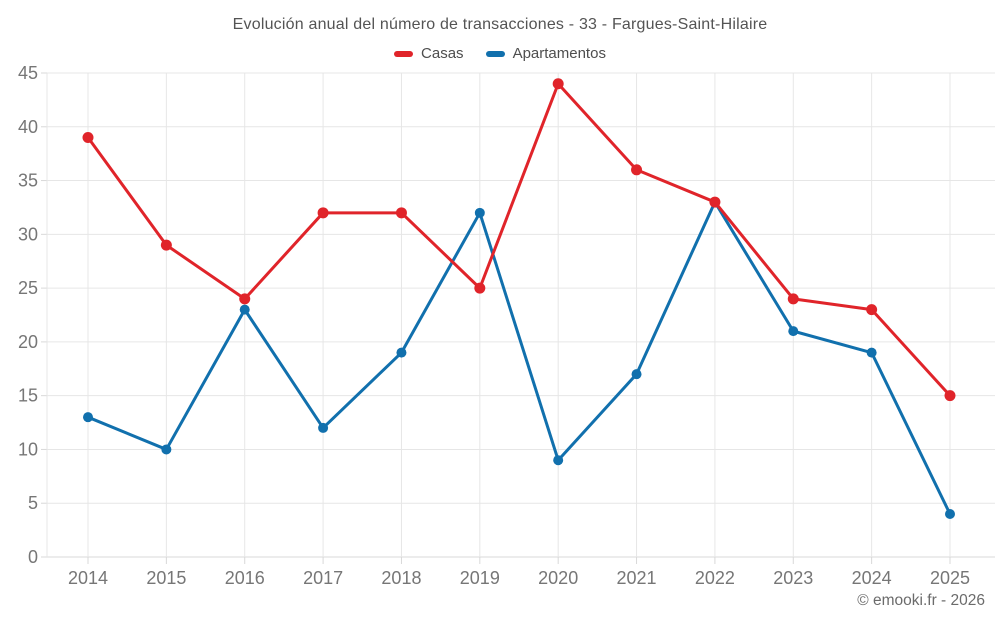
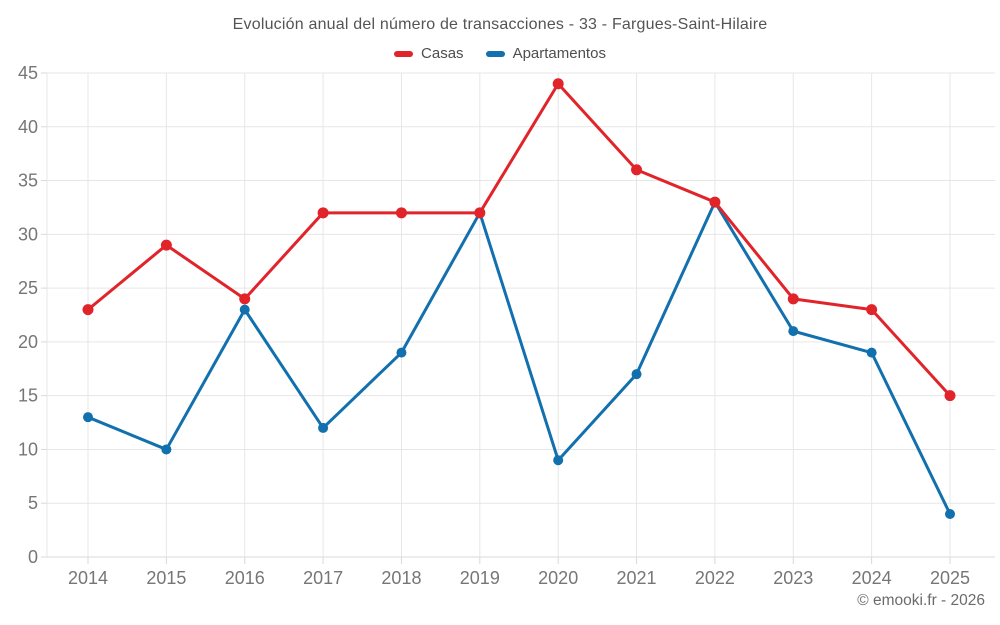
Casas/2014: 39 -> 23
Casas/2019: 25 -> 32
